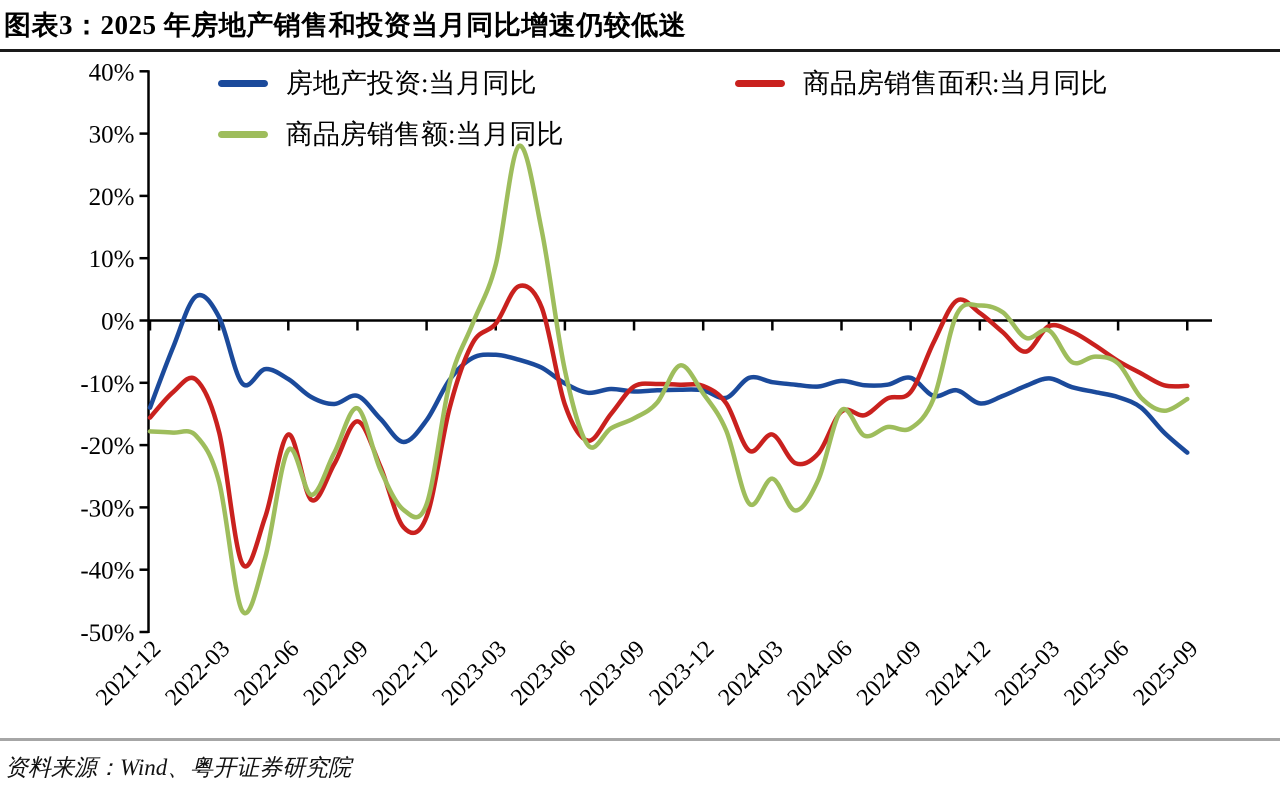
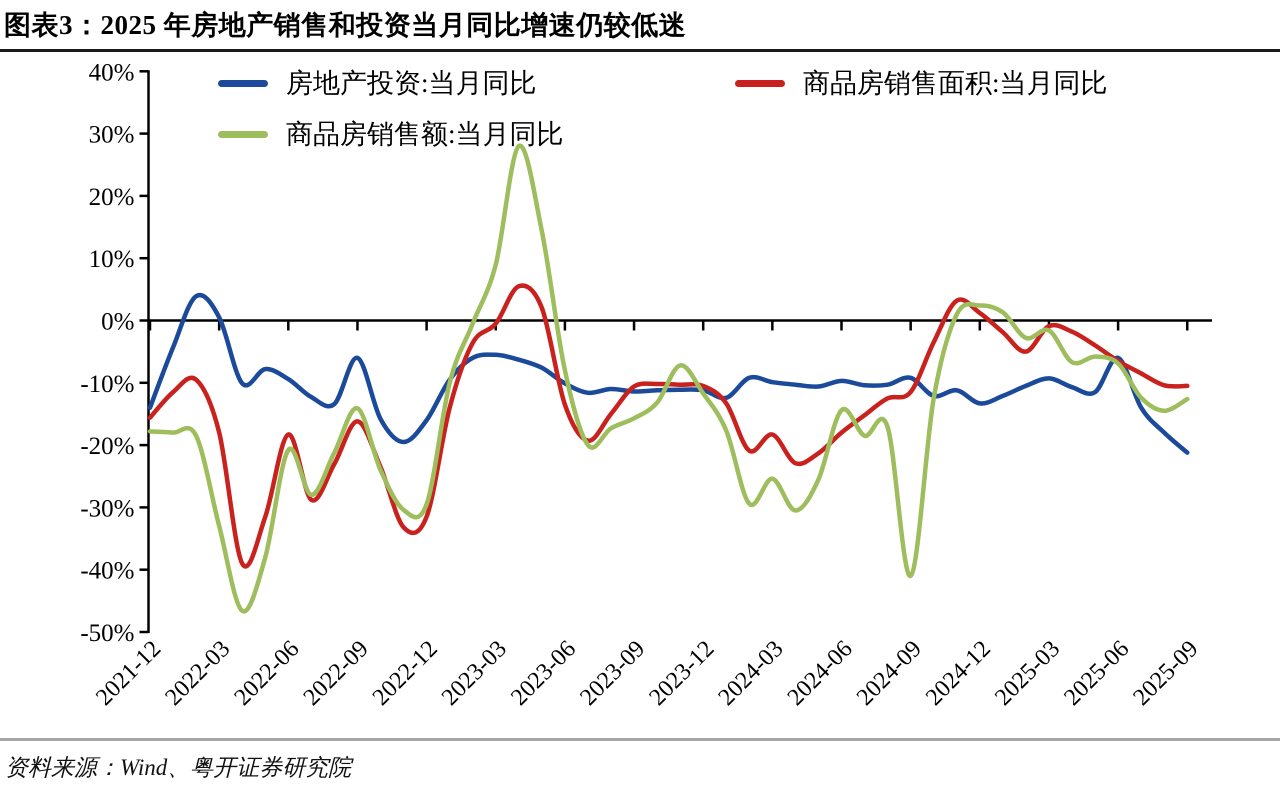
商品房销售额:当月同比/2022-03: -26% -> -33%
房地产投资:当月同比/2022-09: -12% -> -6%
商品房销售面积:当月同比/2024-06: -15% -> -18%
商品房销售额:当月同比/2024-09: -17% -> -41%
房地产投资:当月同比/2025-06: -12% -> -6%
